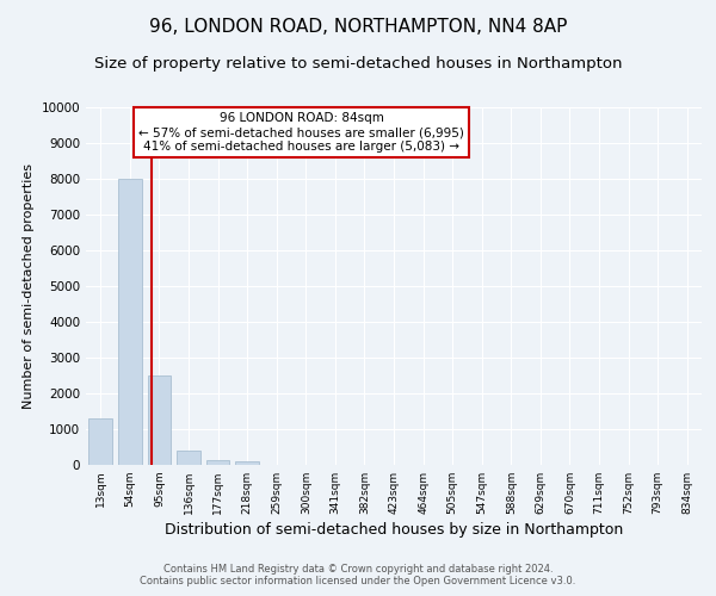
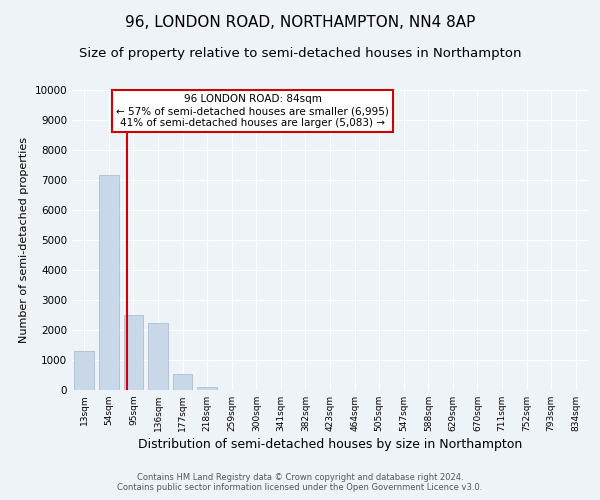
54sqm: 8000 -> 7150
136sqm: 400 -> 2250
177sqm: 120 -> 550
